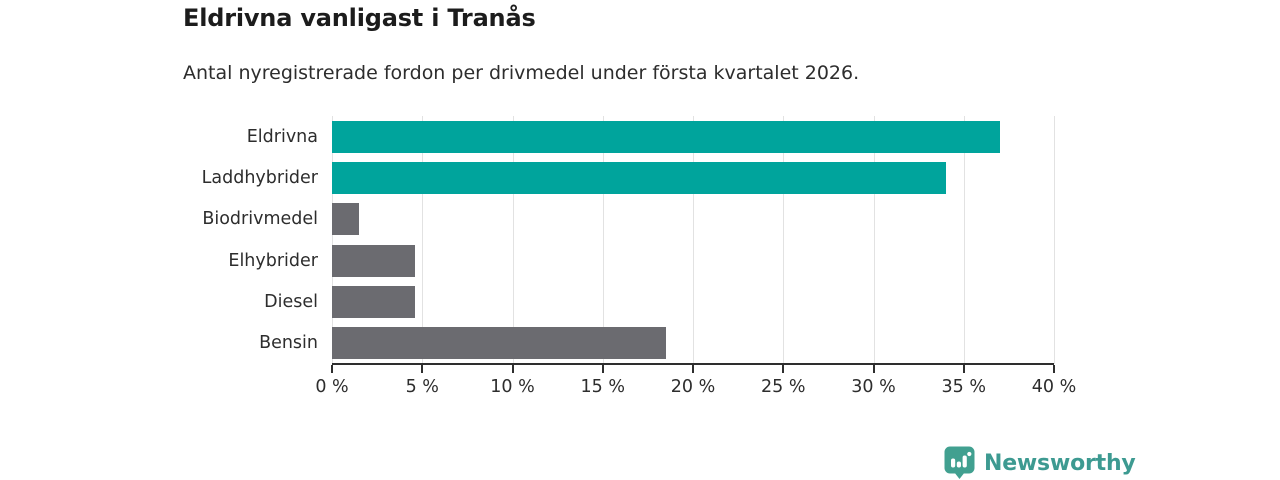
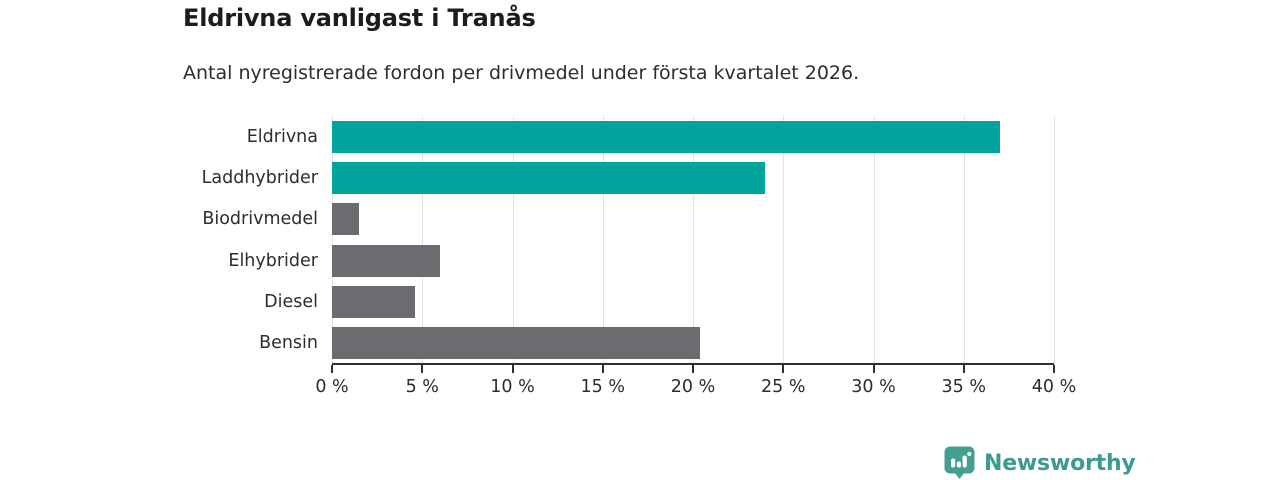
Laddhybrider: 34.0% -> 24.0%
Elhybrider: 4.6% -> 6.0%
Bensin: 18.5% -> 20.4%
